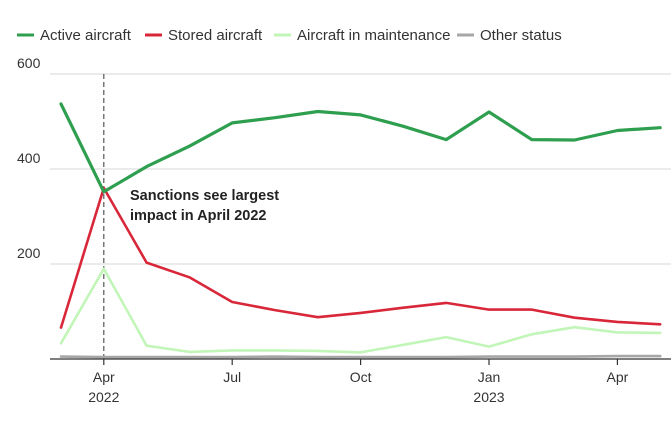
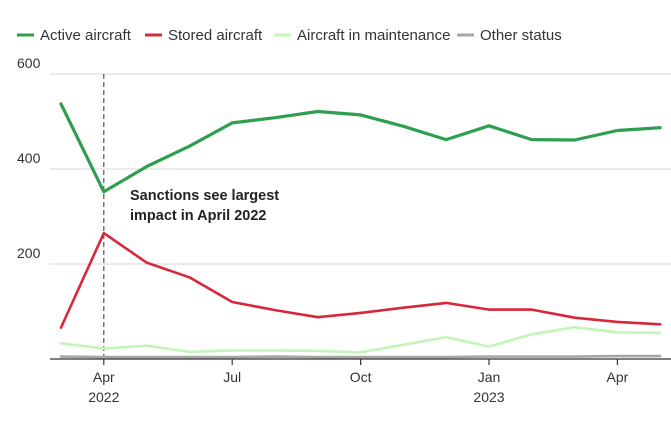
Stored aircraft/Apr 2022: 360 -> 260
Aircraft in maintenance/Apr 2022: 190 -> 20
Active aircraft/Jan 2023: 520 -> 490
